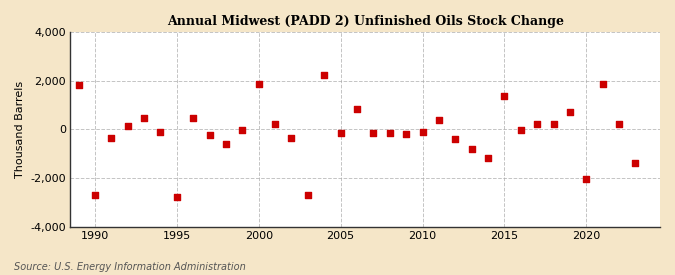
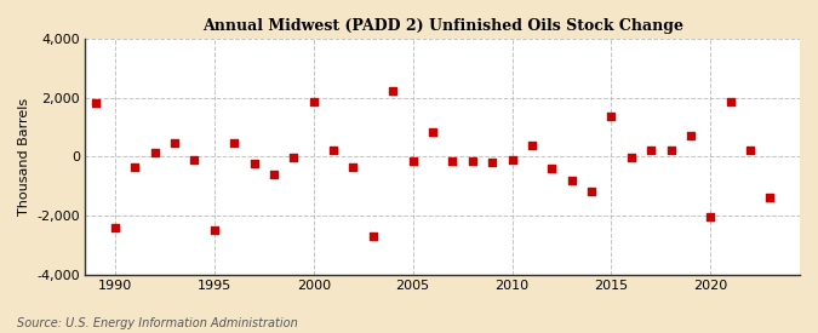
1990: -2,700 -> -2,400
1995: -2,800 -> -2,500
